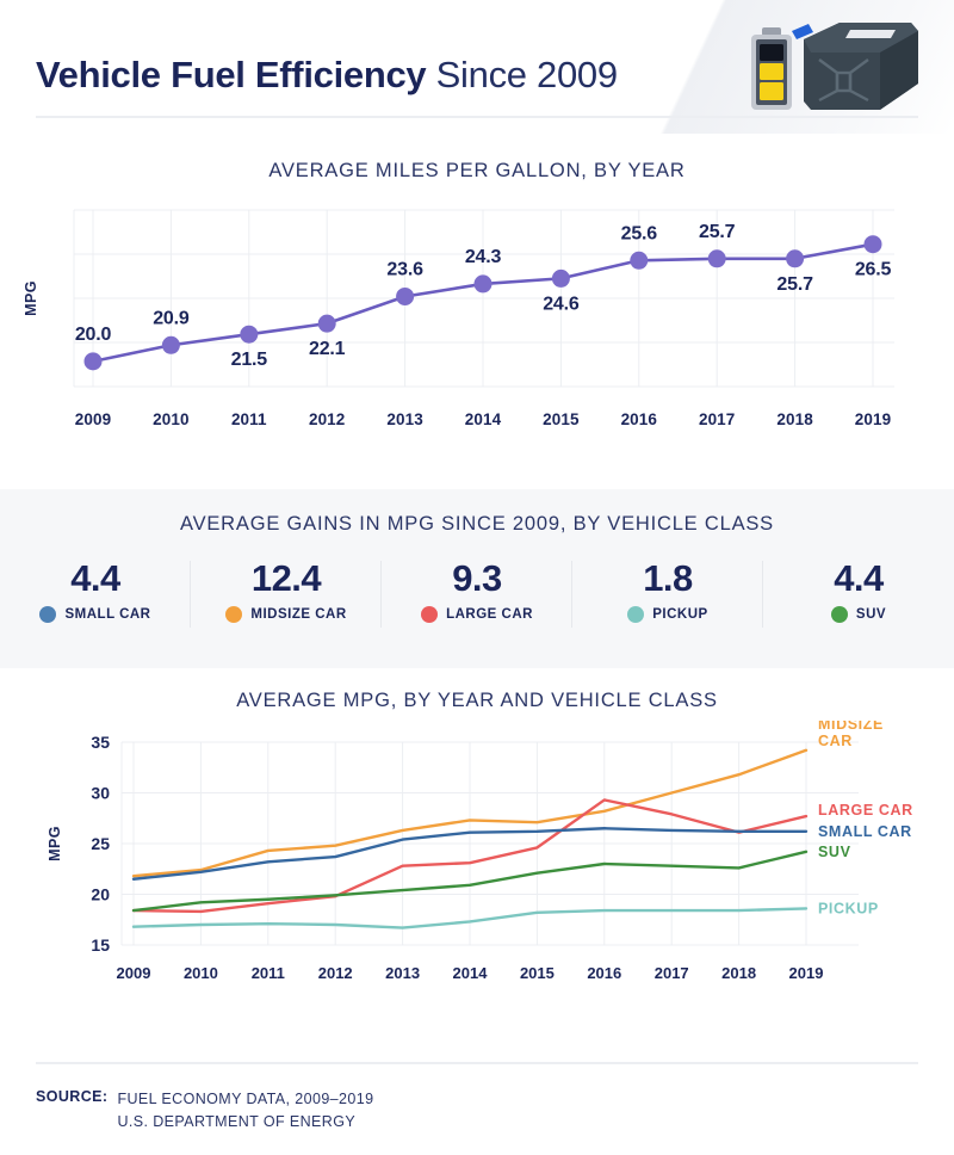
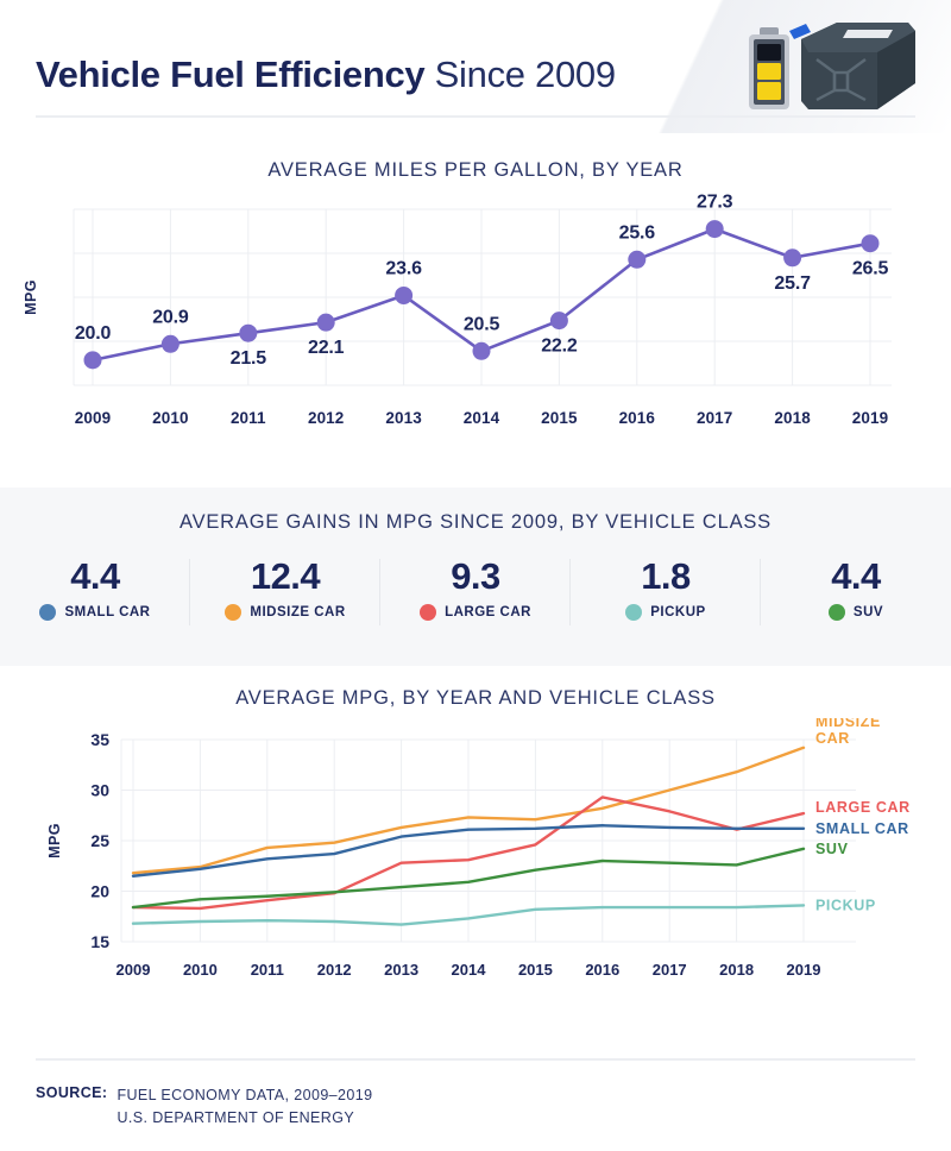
AVERAGE MILES PER GALLON, BY YEAR/2014: 24.3 -> 20.5
AVERAGE MILES PER GALLON, BY YEAR/2015: 24.6 -> 22.2
AVERAGE MILES PER GALLON, BY YEAR/2017: 25.7 -> 27.3
